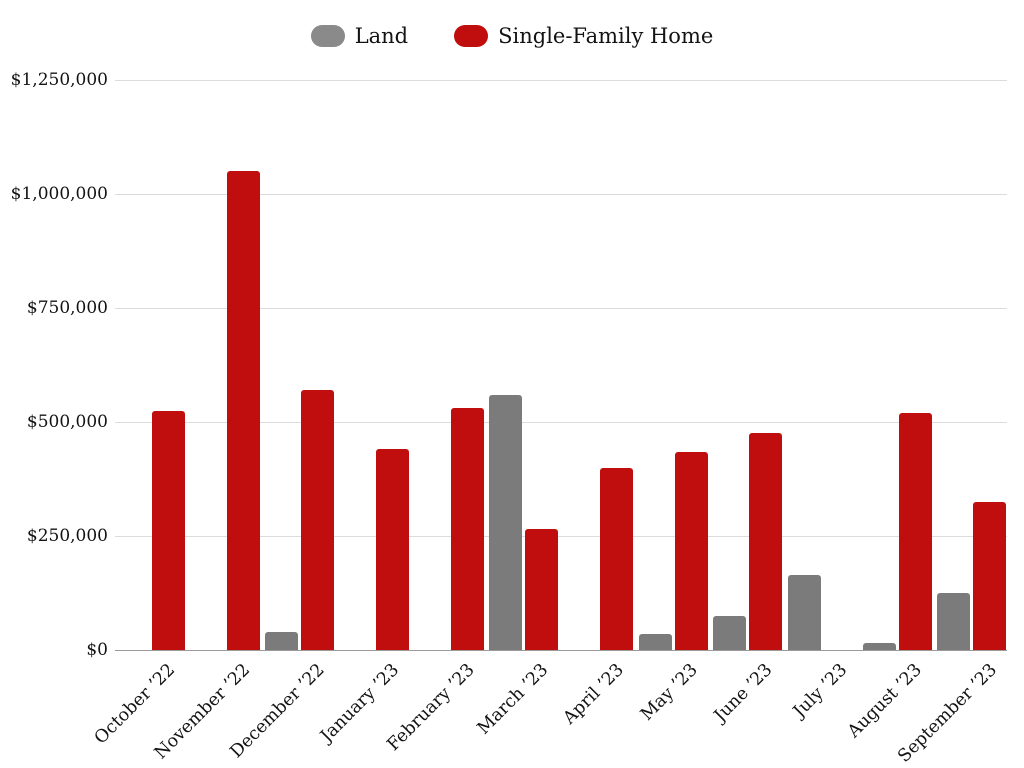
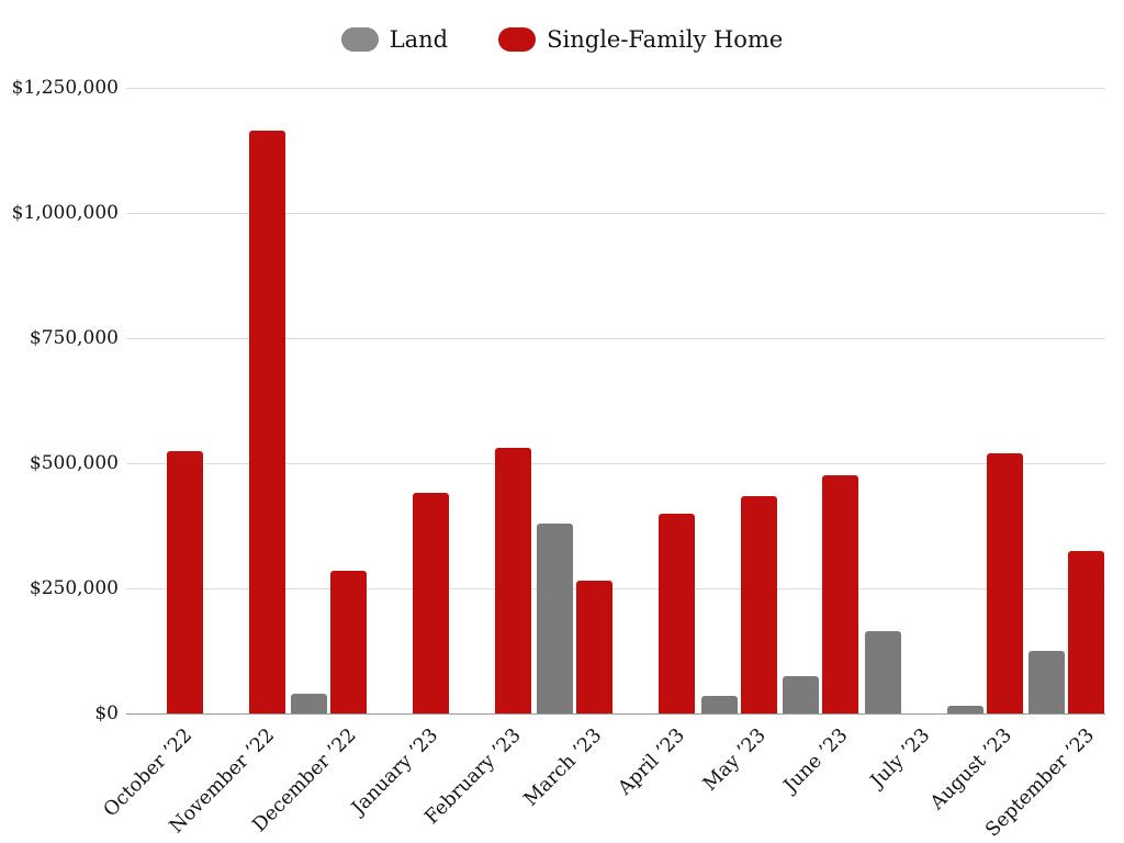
Single-Family Home/November ’22: $1050000 -> $1160000
Single-Family Home/December ’22: $570000 -> $280000
Land/March ’23: $560000 -> $380000
